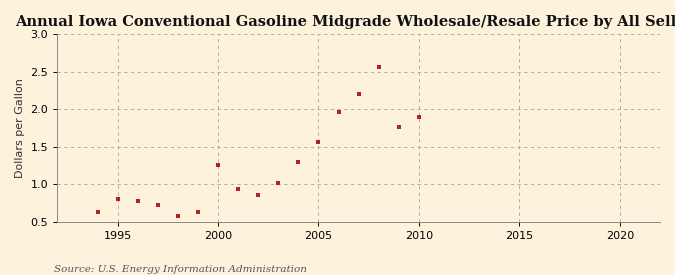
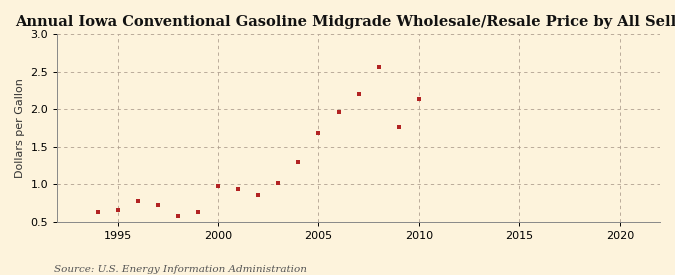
1995: 0.80 -> 0.65
2000: 1.26 -> 0.97
2005: 1.56 -> 1.68
2010: 1.90 -> 2.14
